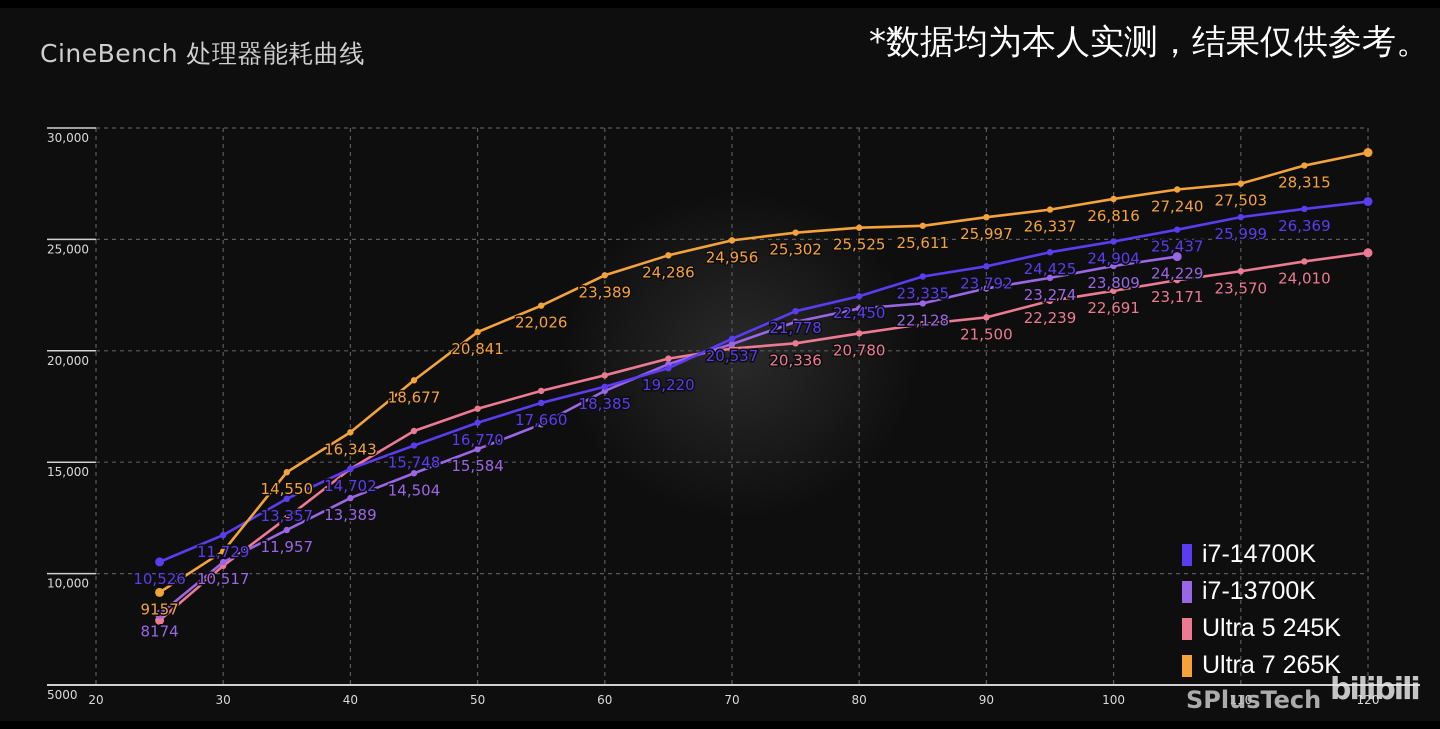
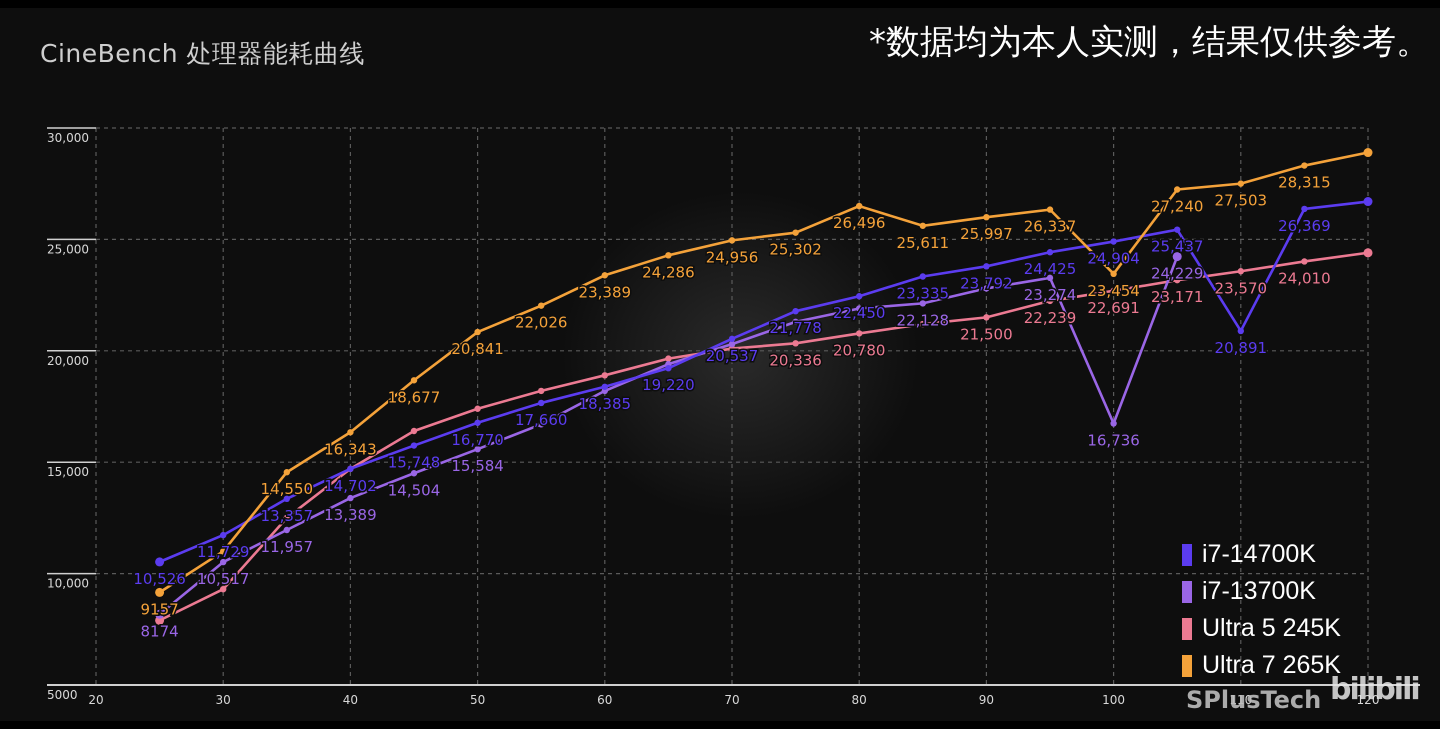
Ultra 5 245K/30: 10400 -> 9300
Ultra 7 265K/80: 25,525 -> 26,496
i7-13700K/100: 23,809 -> 16,736
Ultra 7 265K/100: 26,816 -> 23,454
i7-14700K/110: 25,999 -> 20,891
